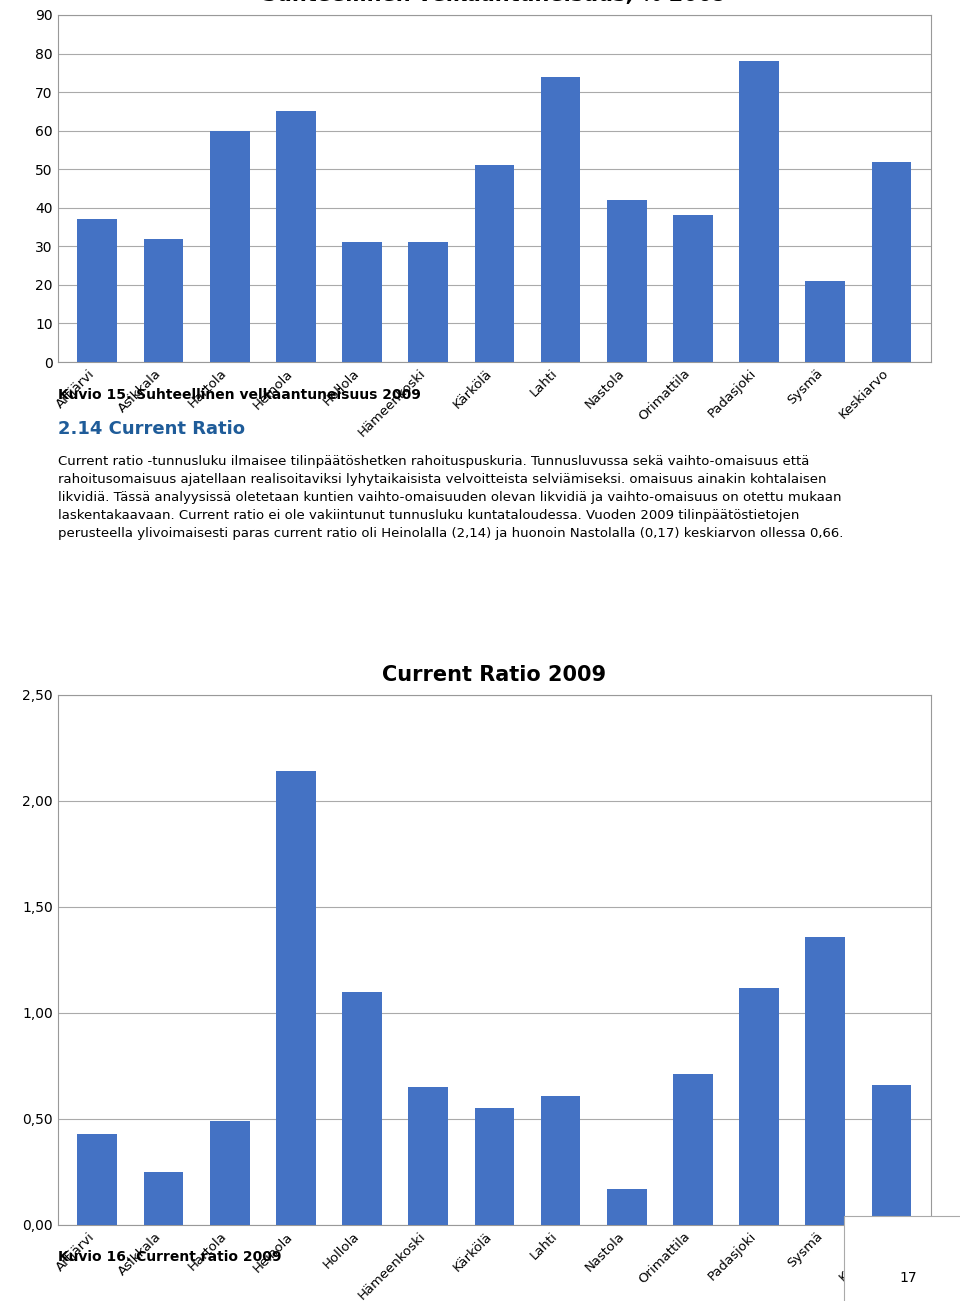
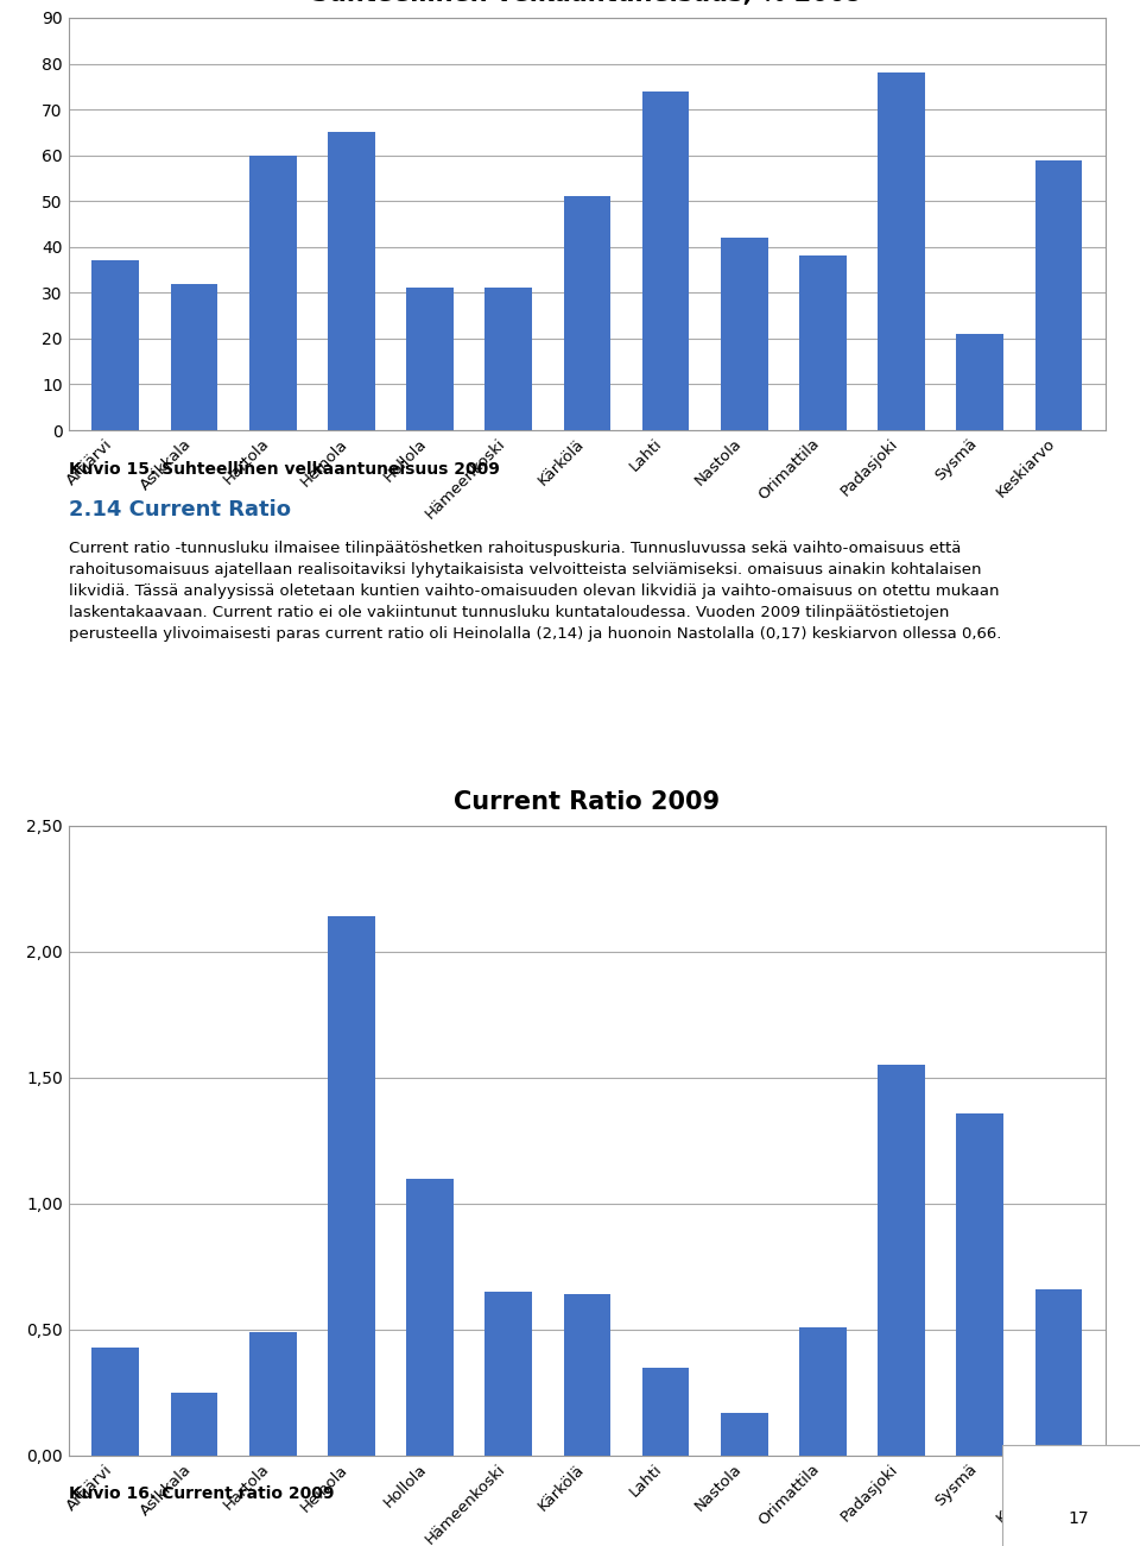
Keskiarvo: 52 -> 59
Current Ratio 2009/Kärkölä: 0,55 -> 0,64
Current Ratio 2009/Lahti: 0,61 -> 0,35
Current Ratio 2009/Orimattila: 0,71 -> 0,51
Current Ratio 2009/Padasjoki: 1,12 -> 1,55
